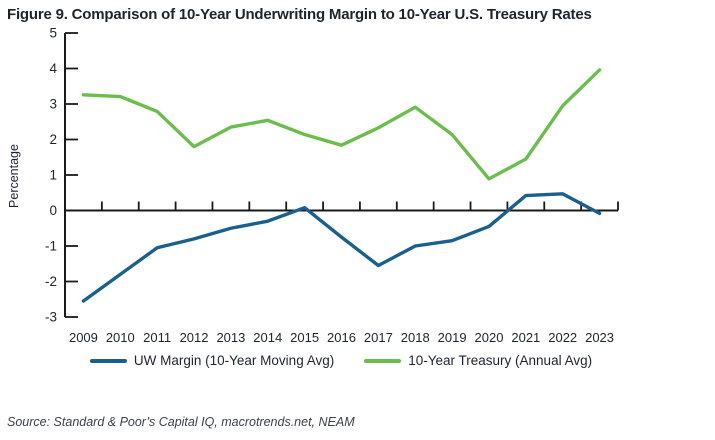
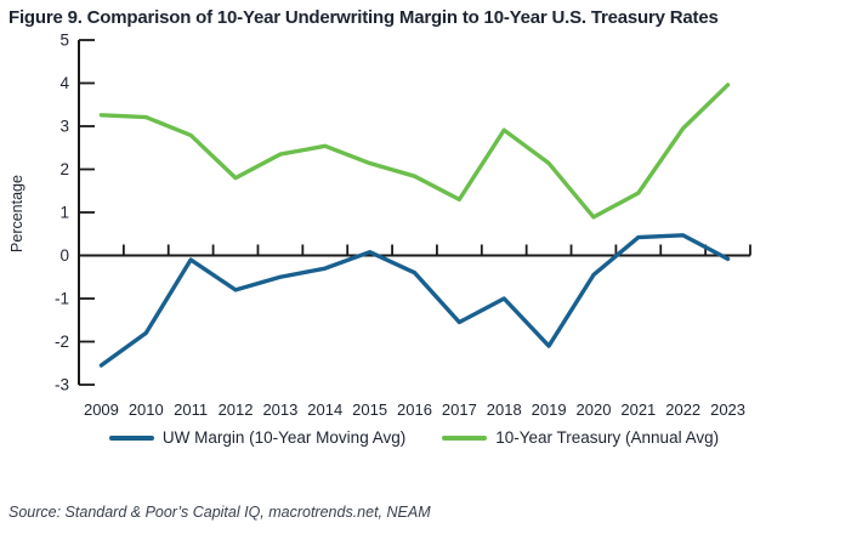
UW Margin (10-Year Moving Avg)/2011: -1.1 -> -0.1
UW Margin (10-Year Moving Avg)/2016: -0.8 -> -0.4
10-Year Treasury (Annual Avg)/2017: 2.3 -> 1.3
UW Margin (10-Year Moving Avg)/2019: -0.8 -> -2.1
